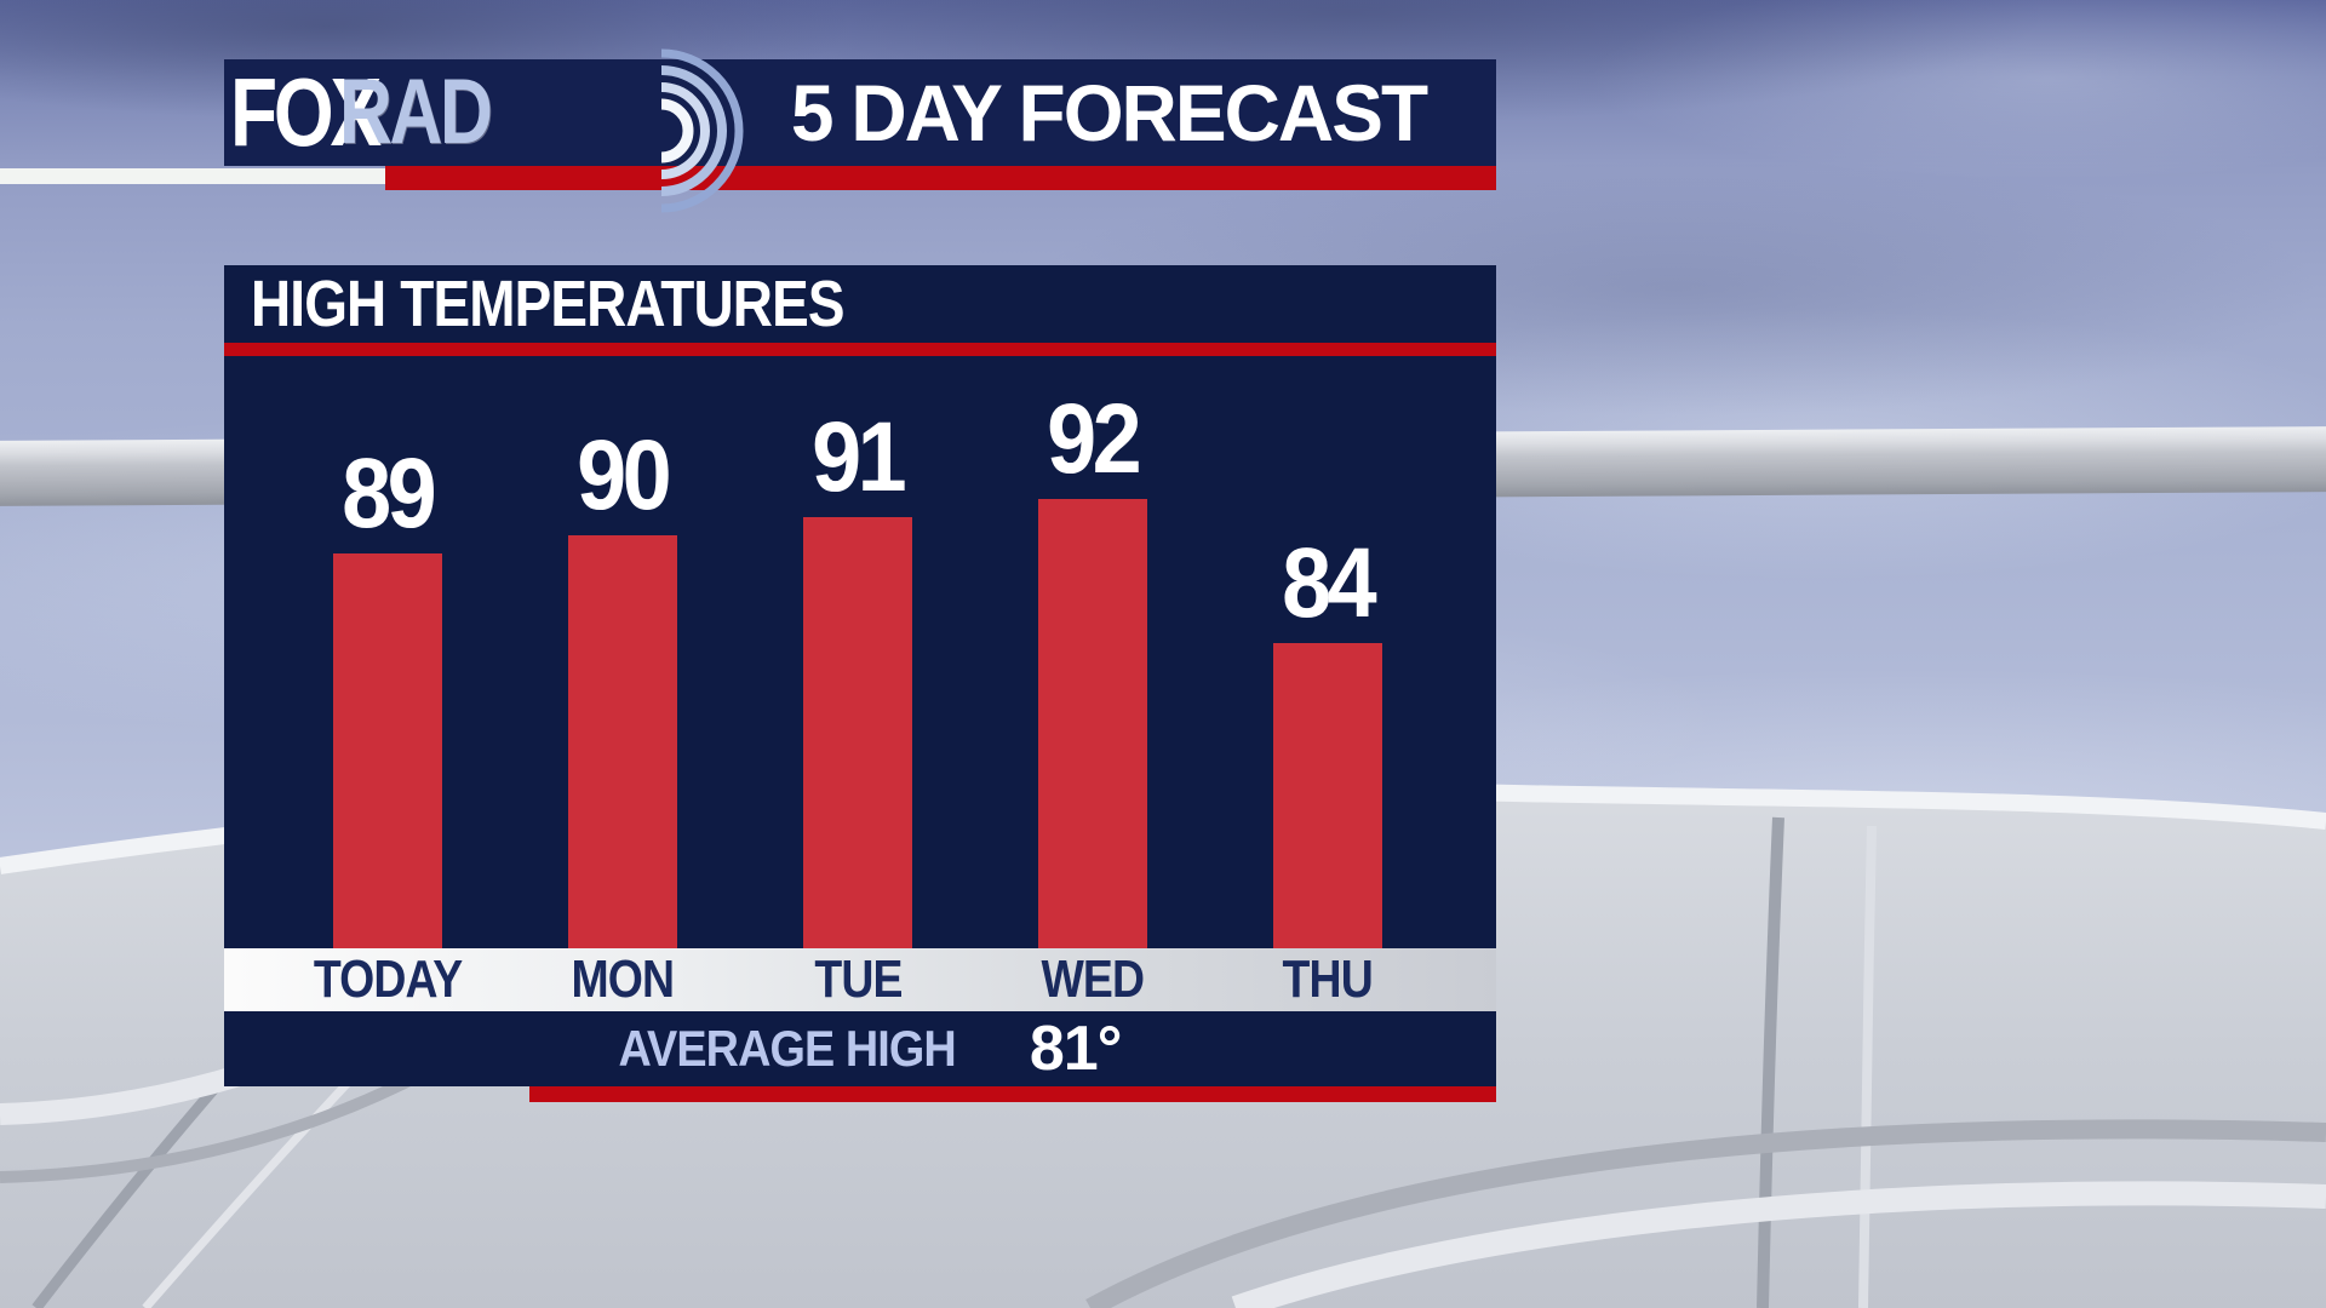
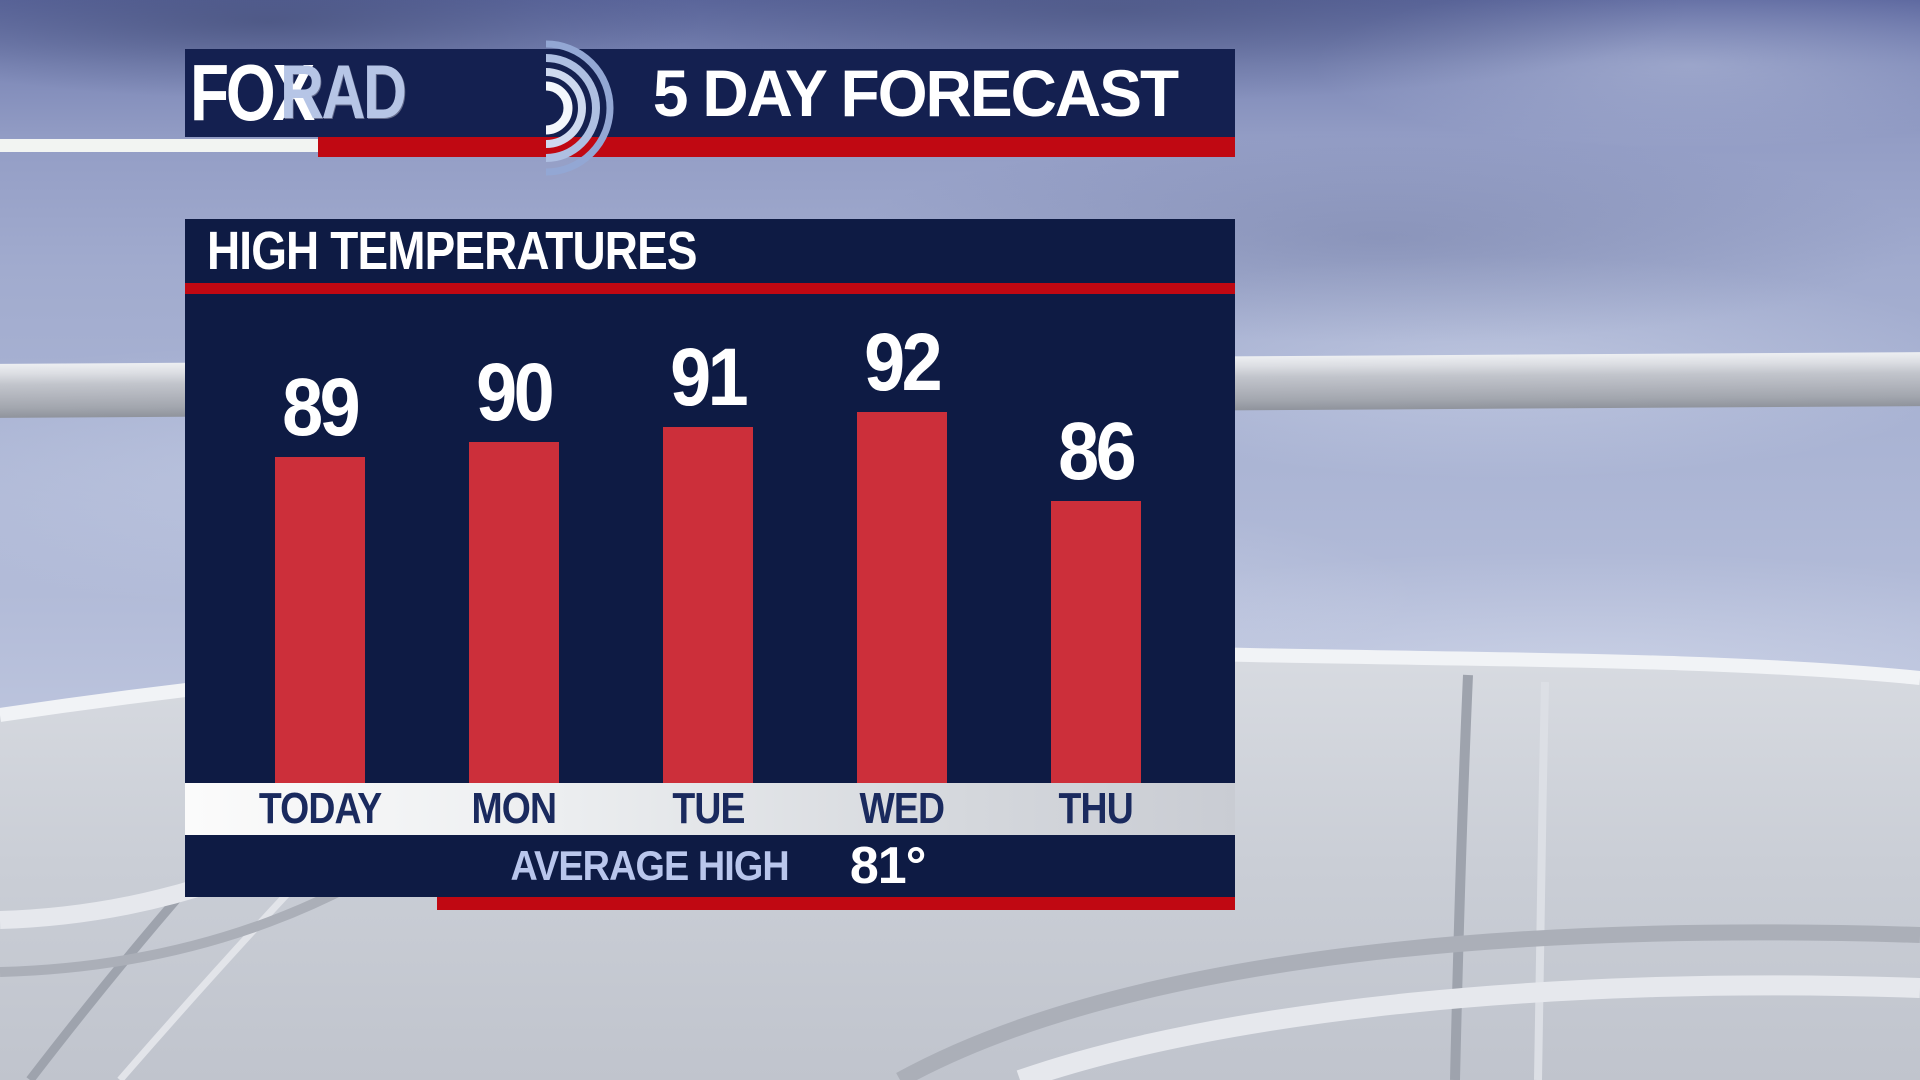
THU: 84 -> 86
